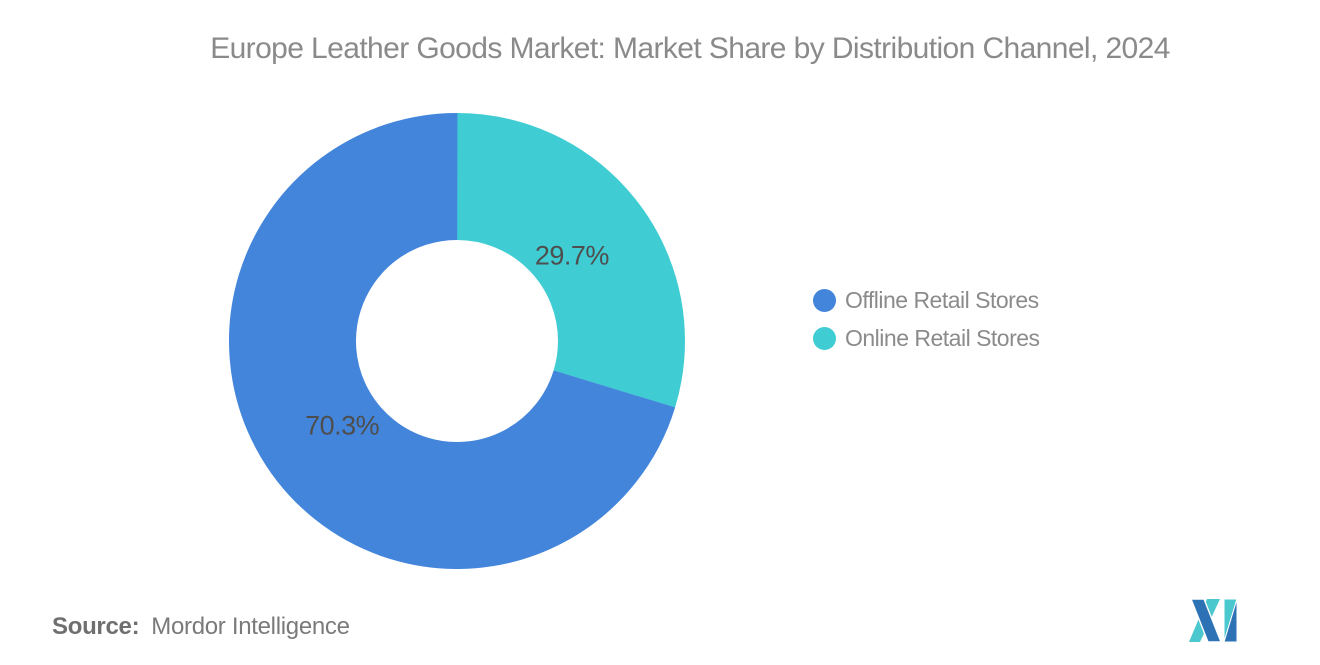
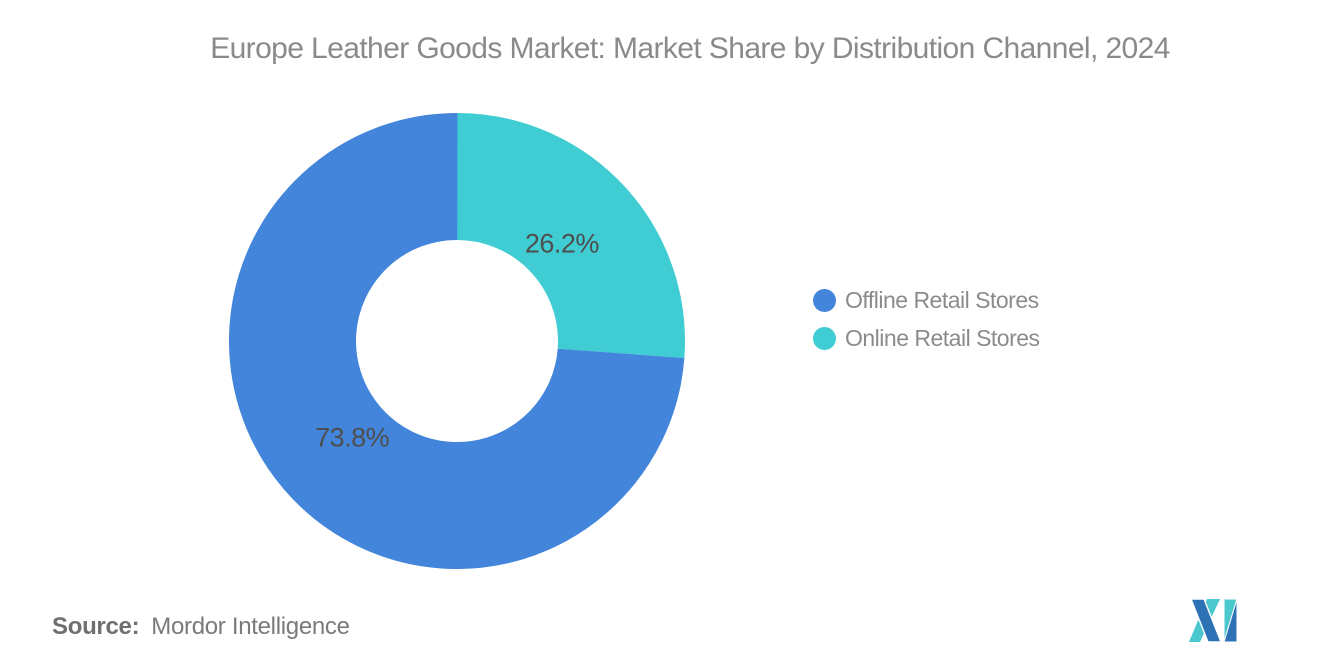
Online Retail Stores: 29.7% -> 26.2%
Offline Retail Stores: 70.3% -> 73.8%
